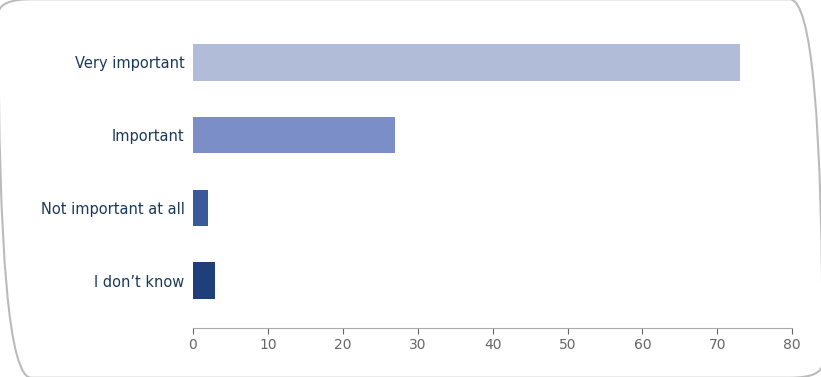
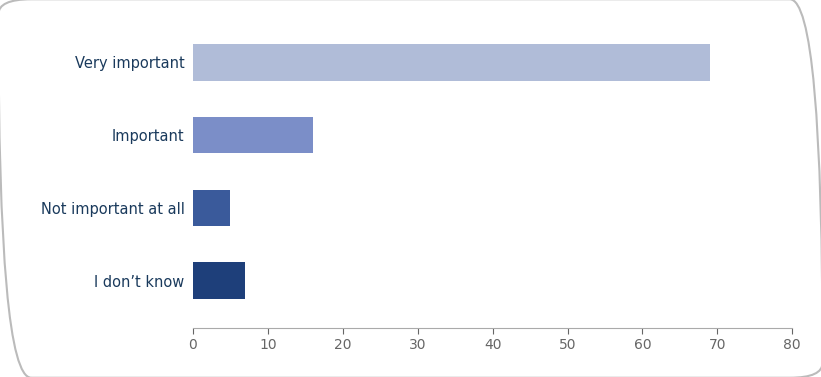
Very important: 73 -> 69
Important: 27 -> 16
Not important at all: 2 -> 5
I don’t know: 3 -> 7
